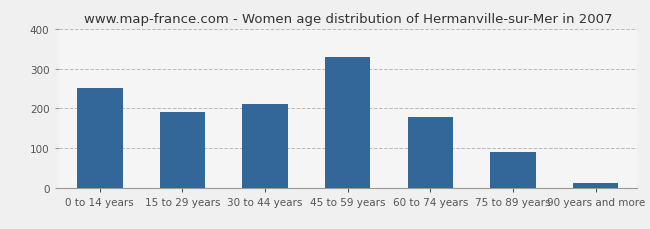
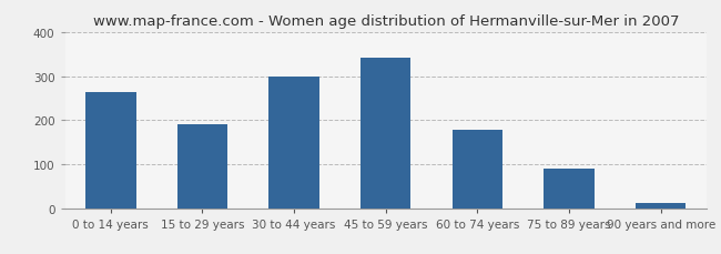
0 to 14 years: 250 -> 263
30 to 44 years: 210 -> 300
45 to 59 years: 330 -> 343
